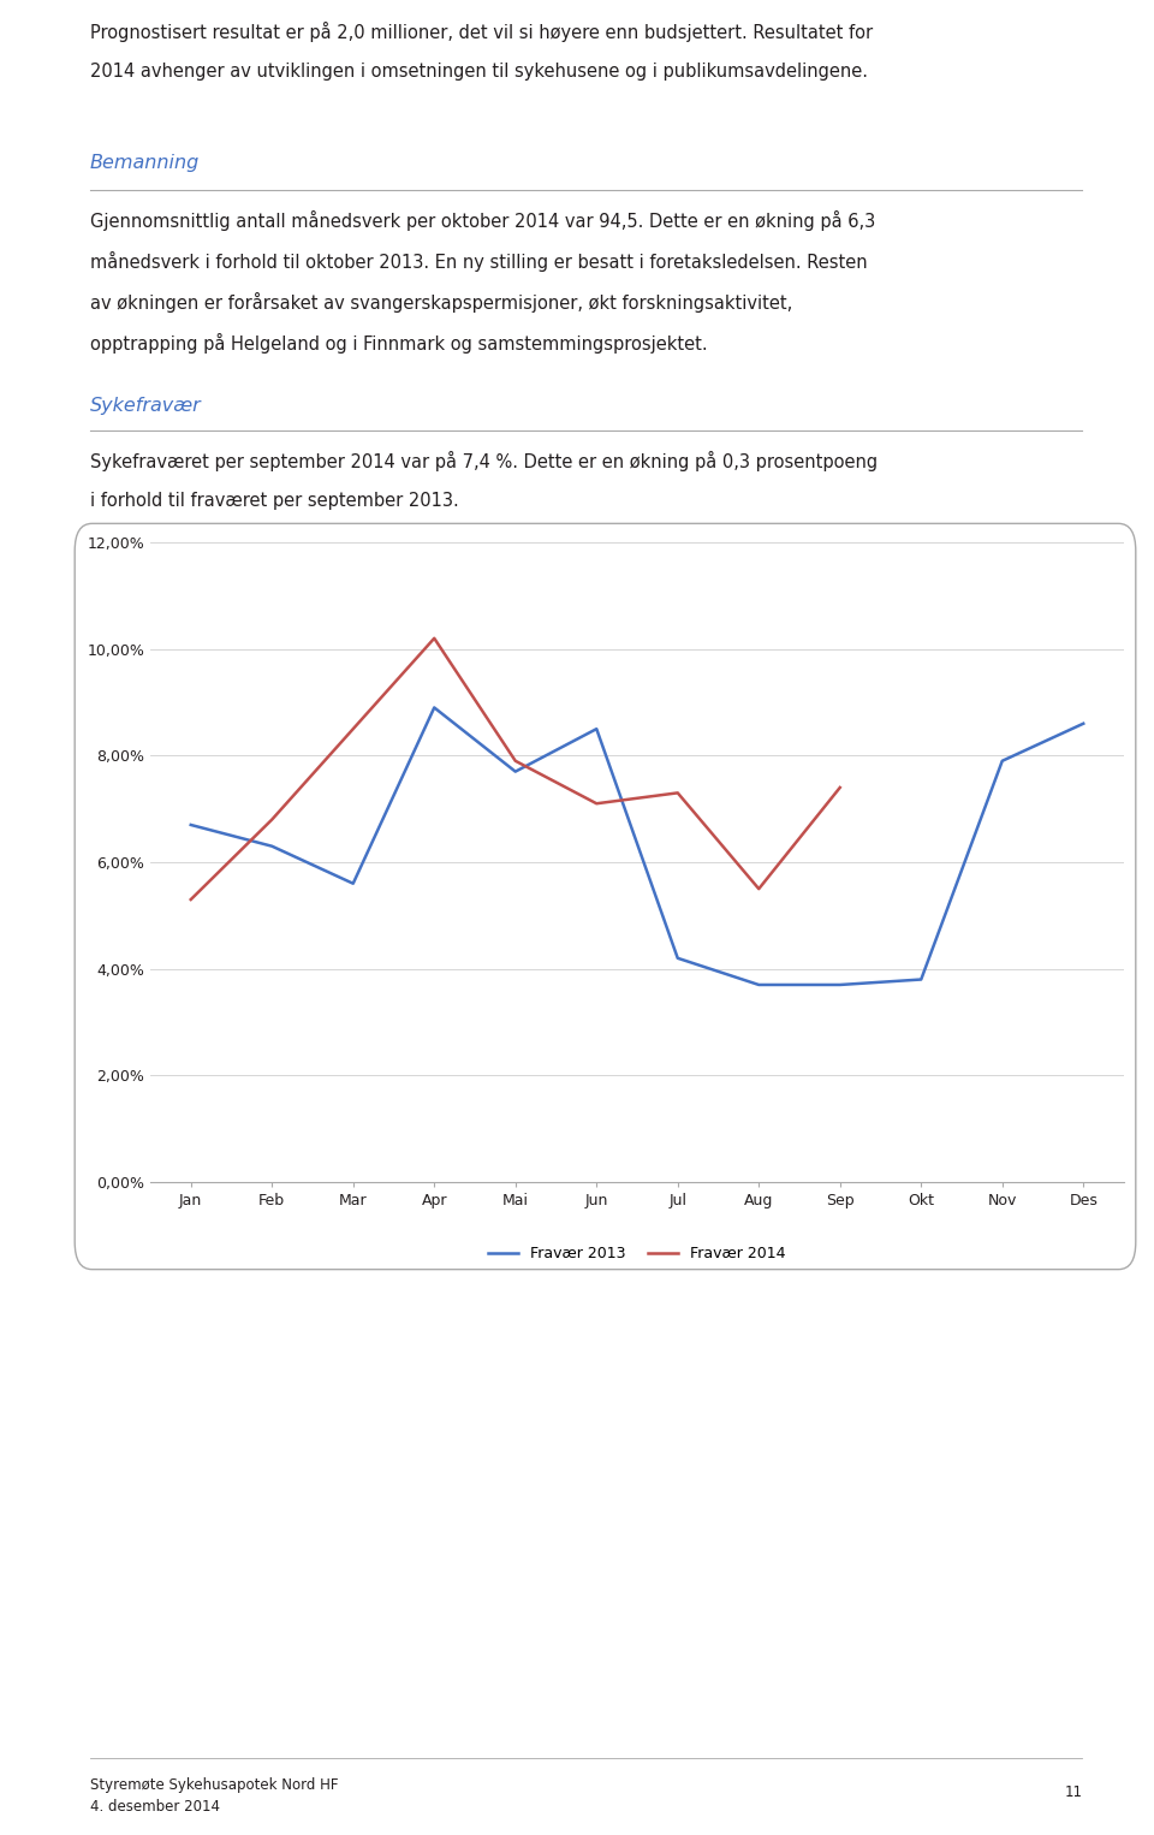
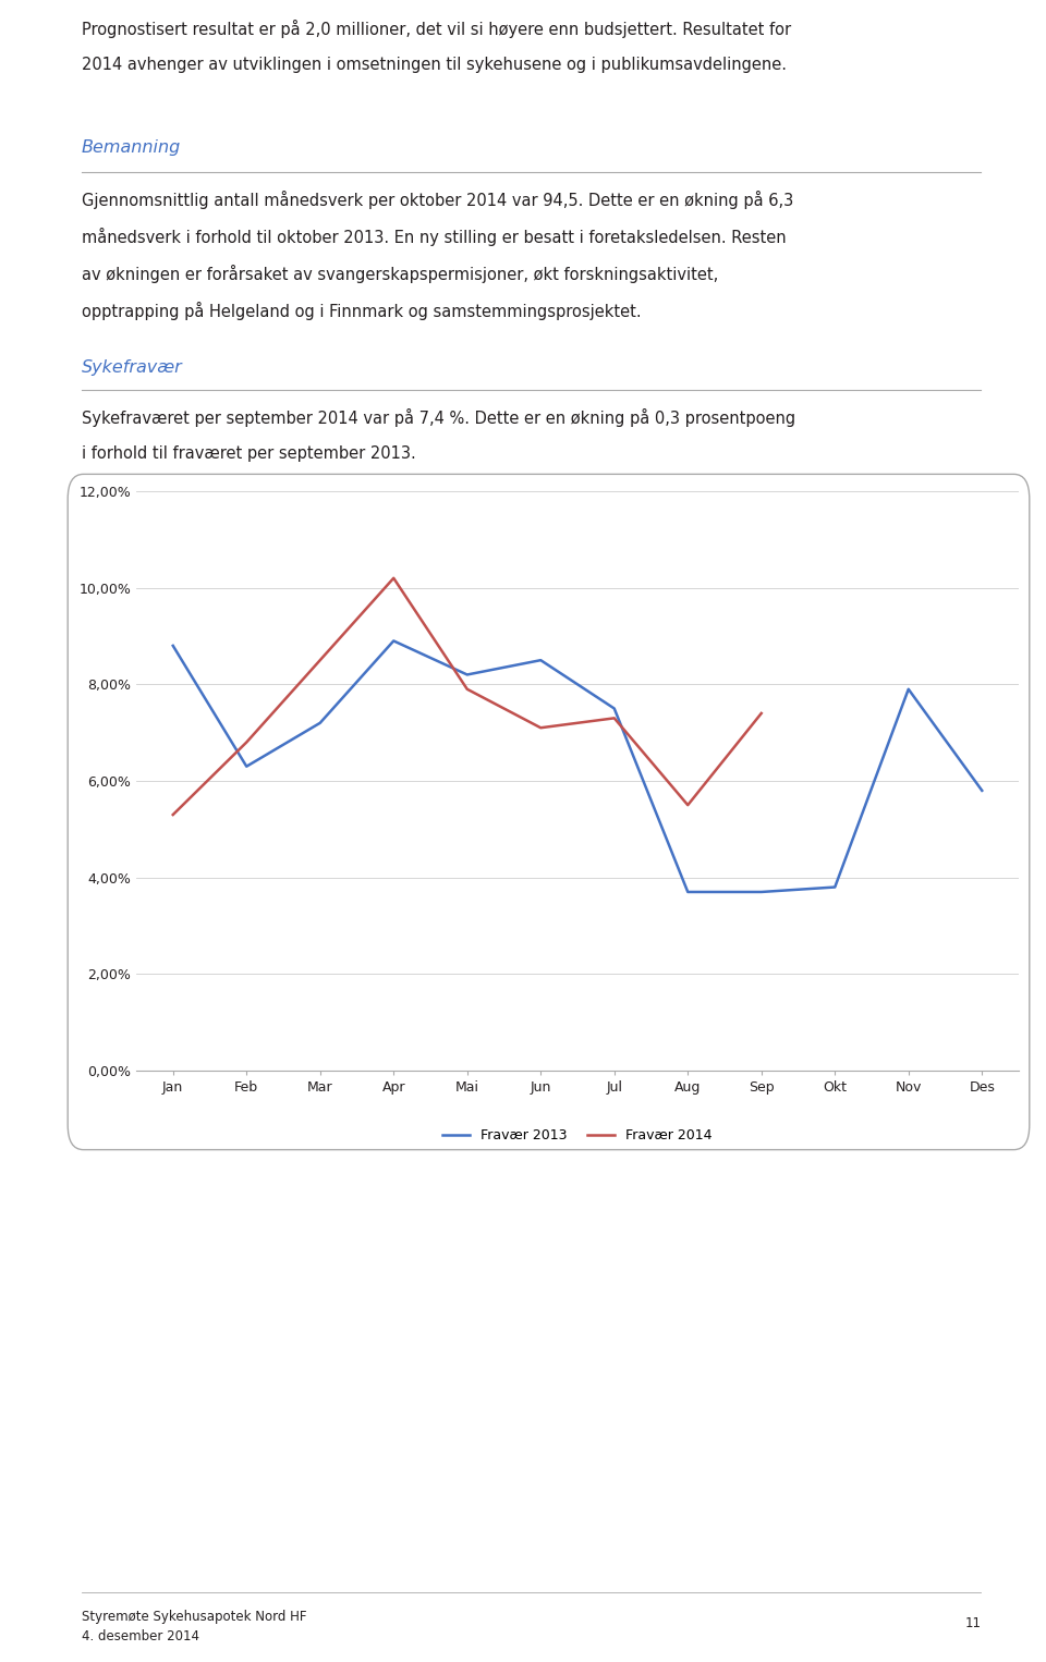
Fravær 2013/Jan: 6,7% -> 8,8%
Fravær 2013/Mar: 5,6% -> 7,2%
Fravær 2013/Mai: 7,7% -> 8,2%
Fravær 2013/Jul: 4,2% -> 7,5%
Fravær 2013/Des: 8,6% -> 5,8%
